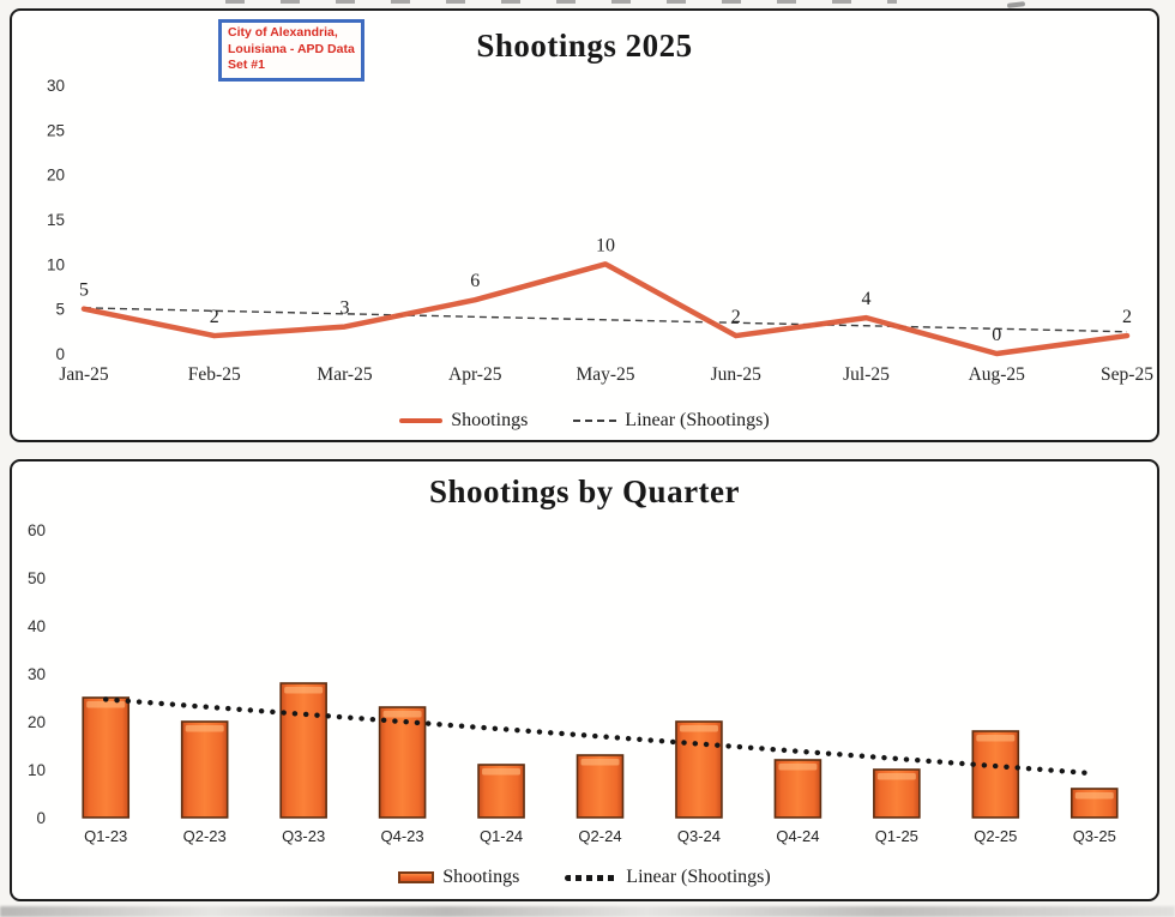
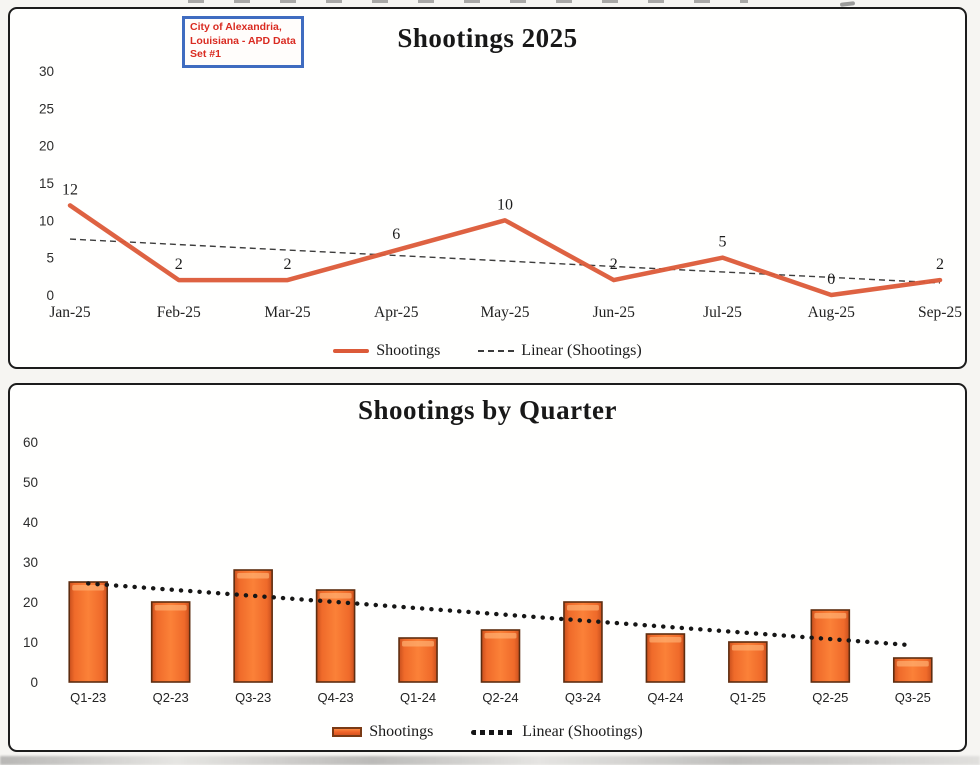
Shootings 2025/Jan-25: 5 -> 12
Shootings 2025/Mar-25: 3 -> 2
Shootings 2025/Jul-25: 4 -> 5
